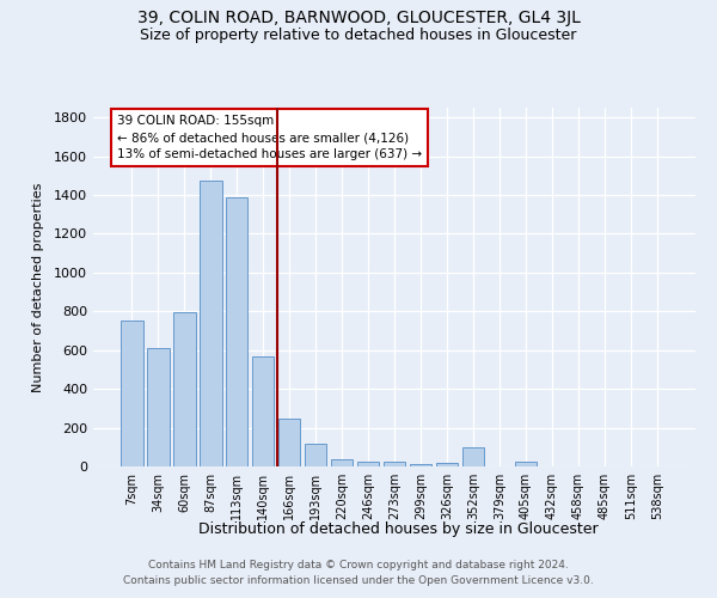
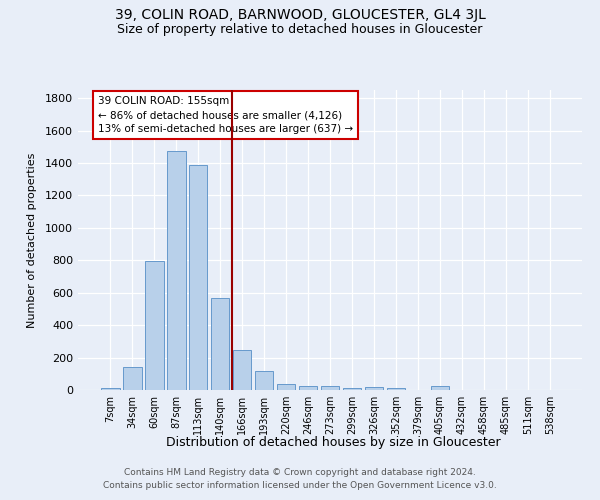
7sqm: 750 -> 20
34sqm: 610 -> 140
352sqm: 100 -> 10
